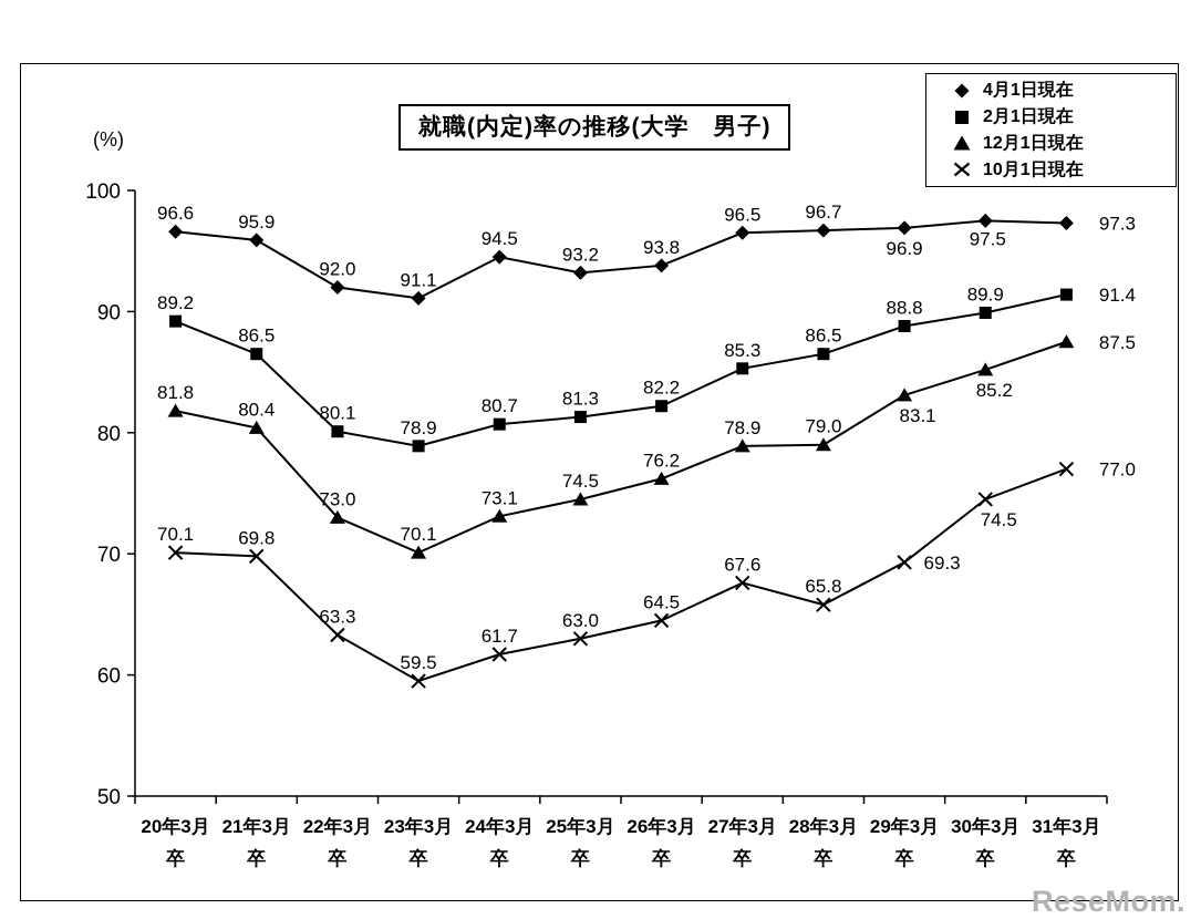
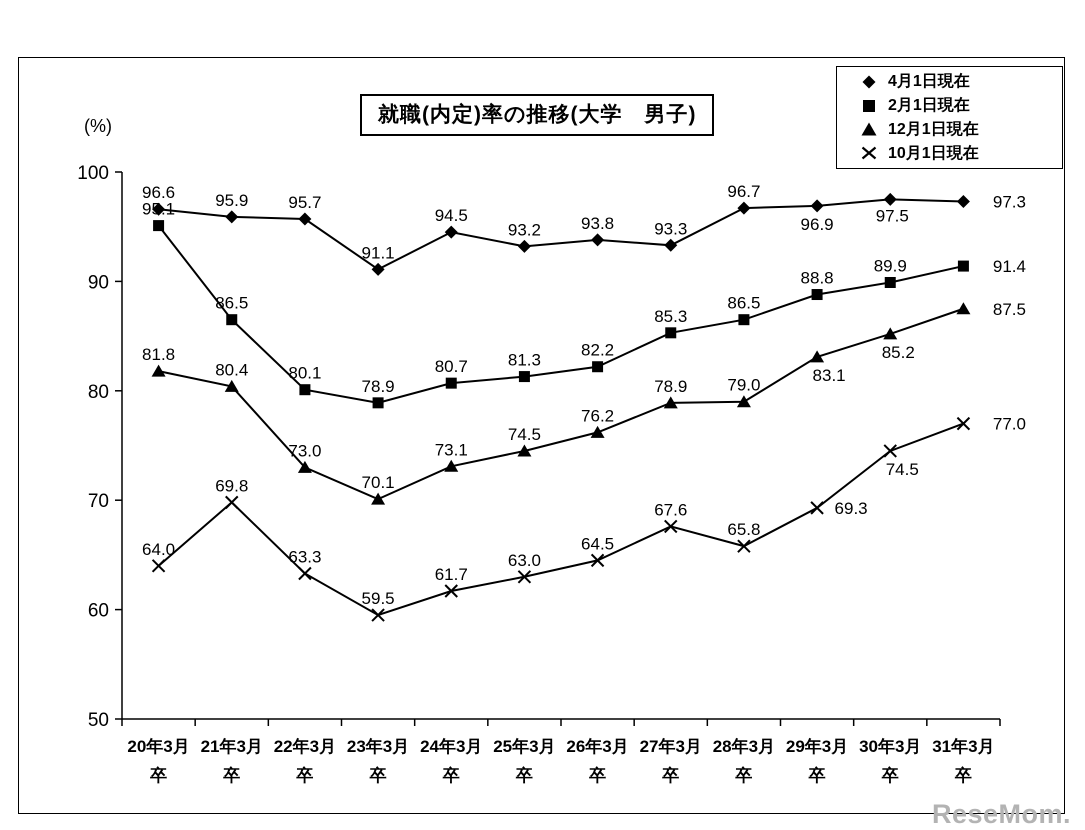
2月1日現在/20年3月: 89.2 -> 95.1
10月1日現在/20年3月: 70.1 -> 64.0
4月1日現在/22年3月: 92.0 -> 95.7
4月1日現在/27年3月: 96.5 -> 93.3
